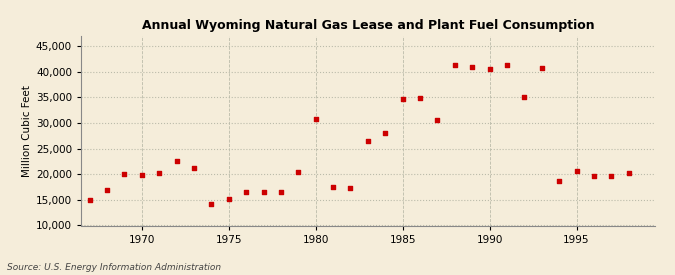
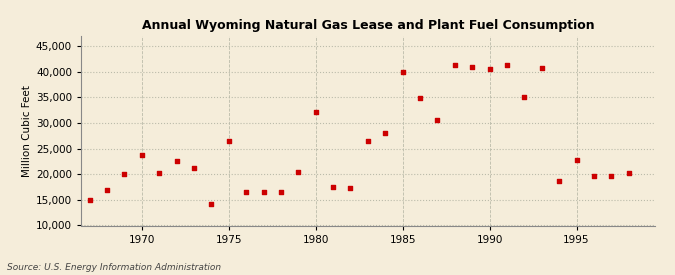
1970: 19,800 -> 23,800
1975: 15,100 -> 26,400
1980: 30,800 -> 32,200
1985: 34,700 -> 40,000
1995: 20,600 -> 22,800
